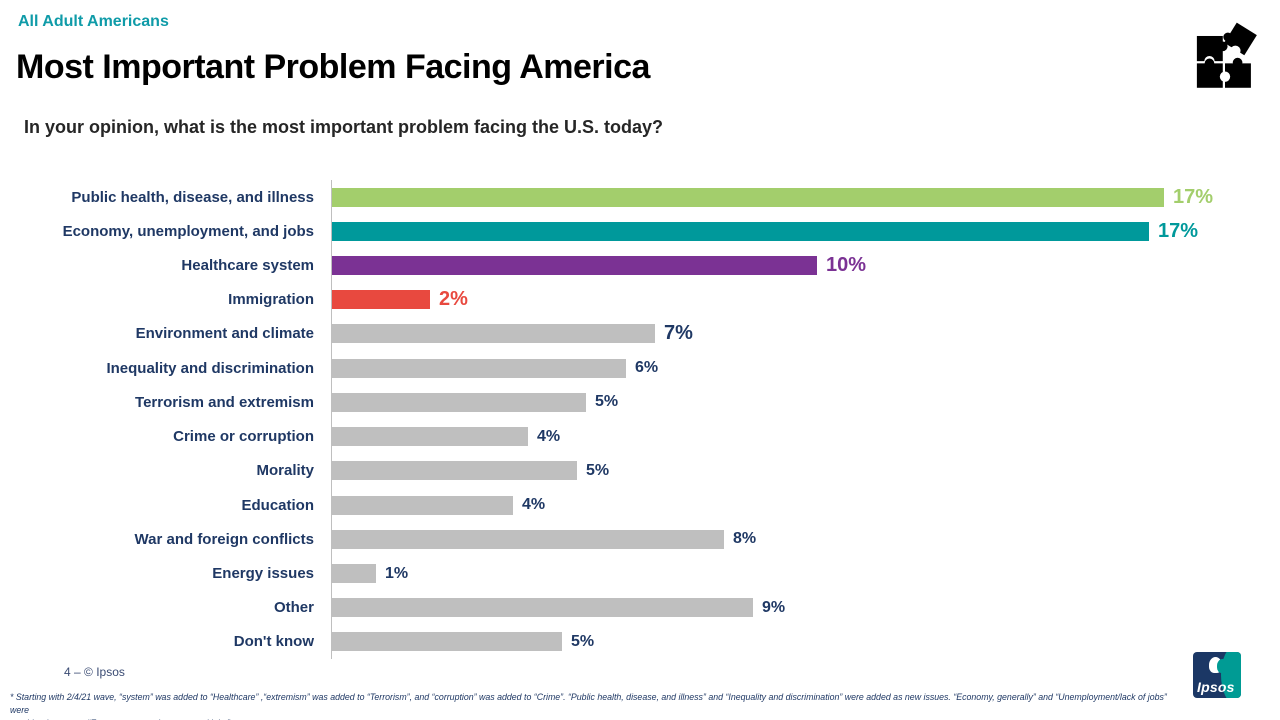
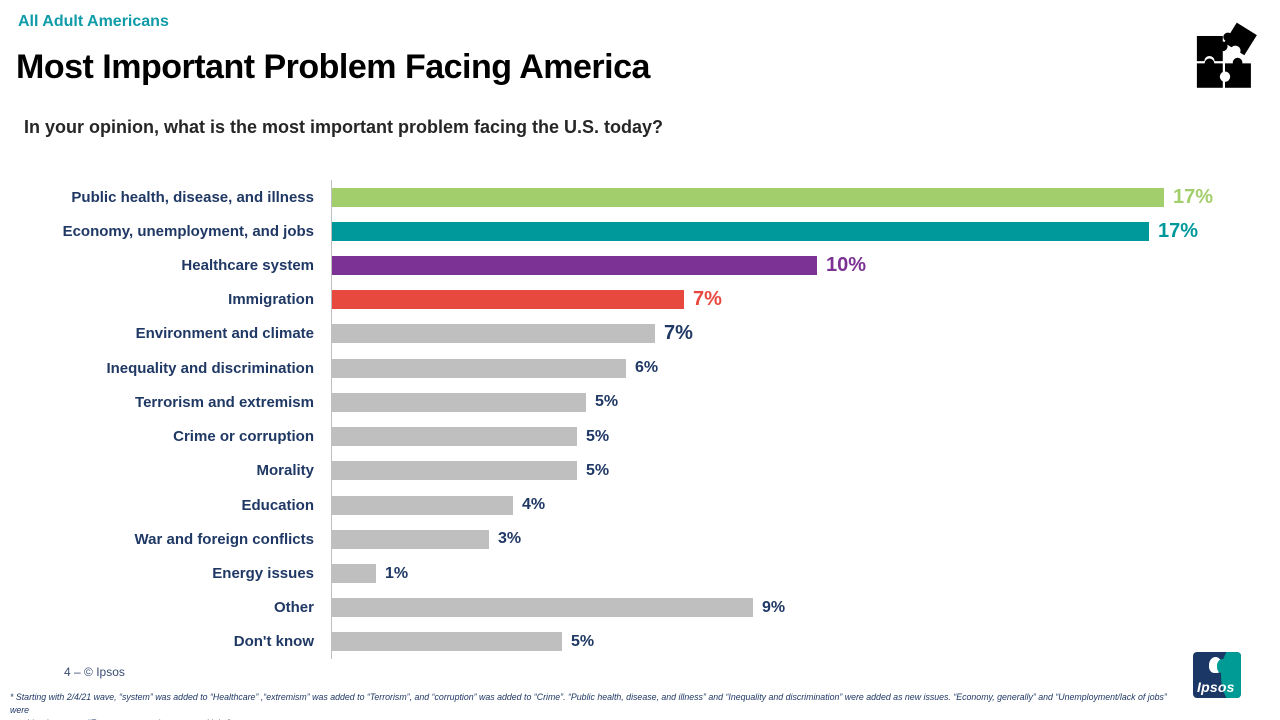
Immigration: 2% -> 7%
Crime or corruption: 4% -> 5%
War and foreign conflicts: 8% -> 3%
